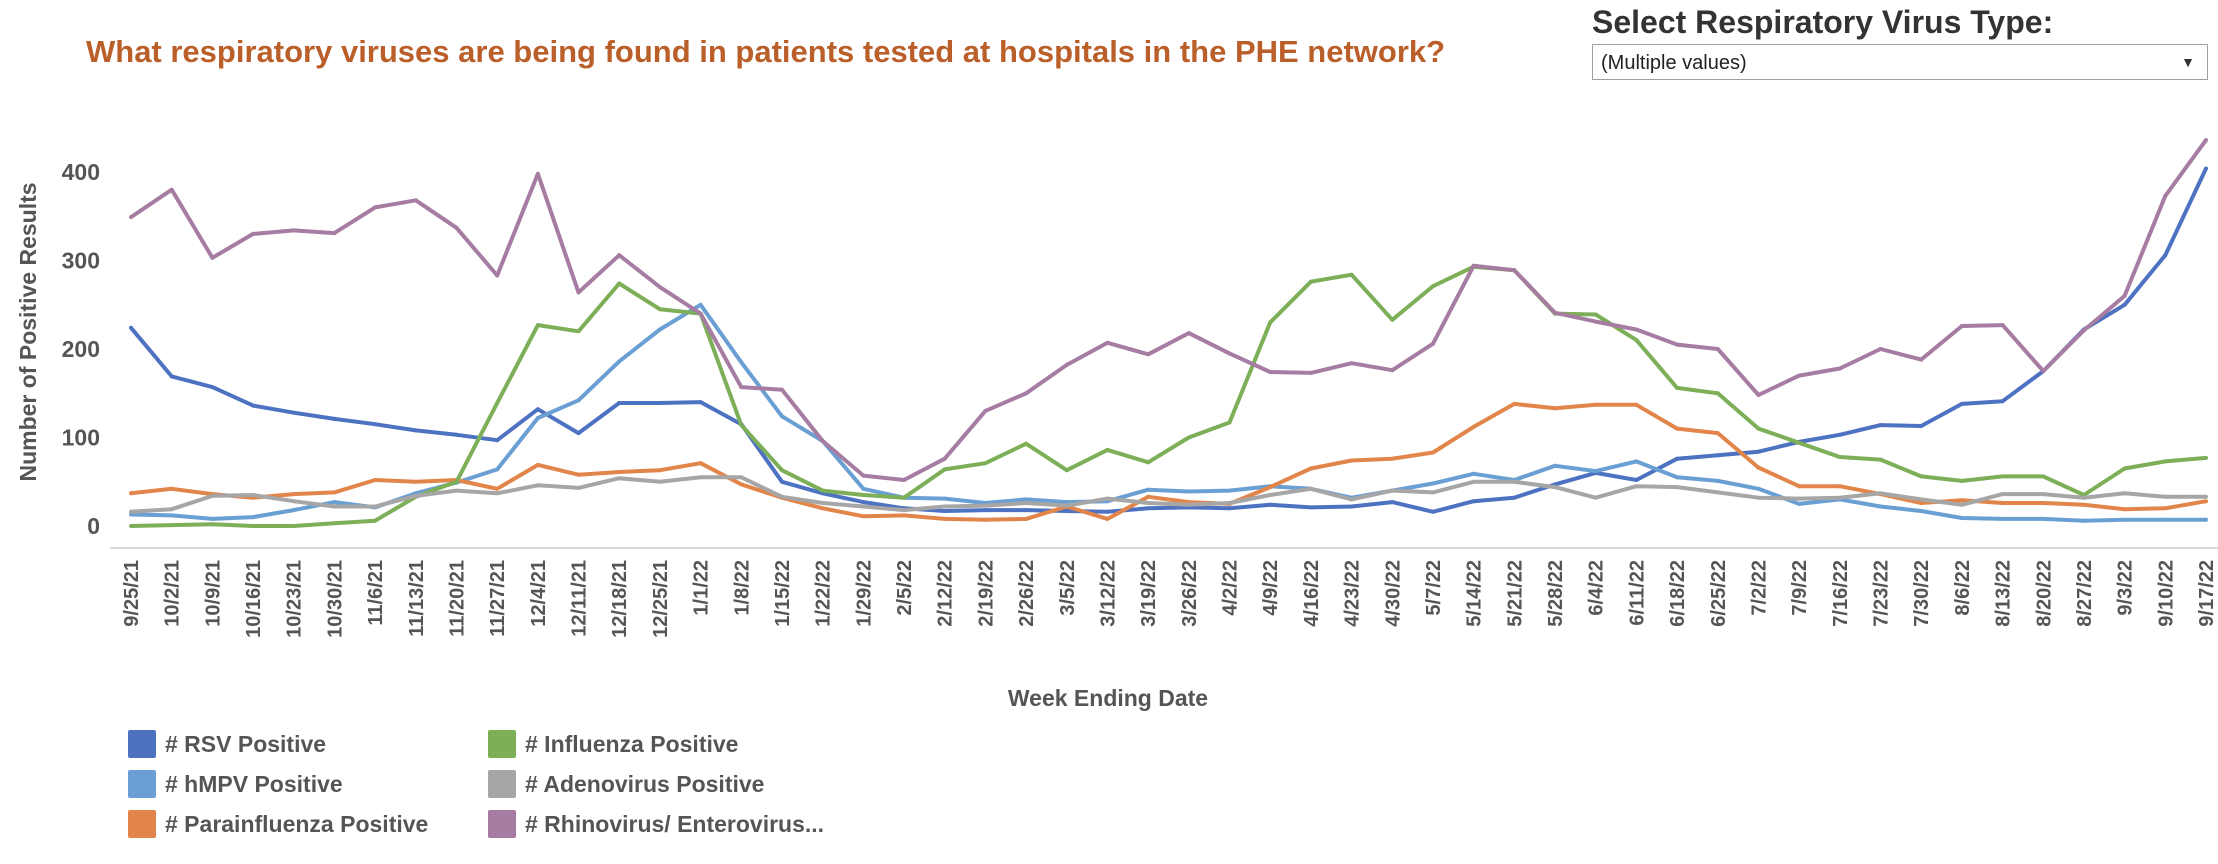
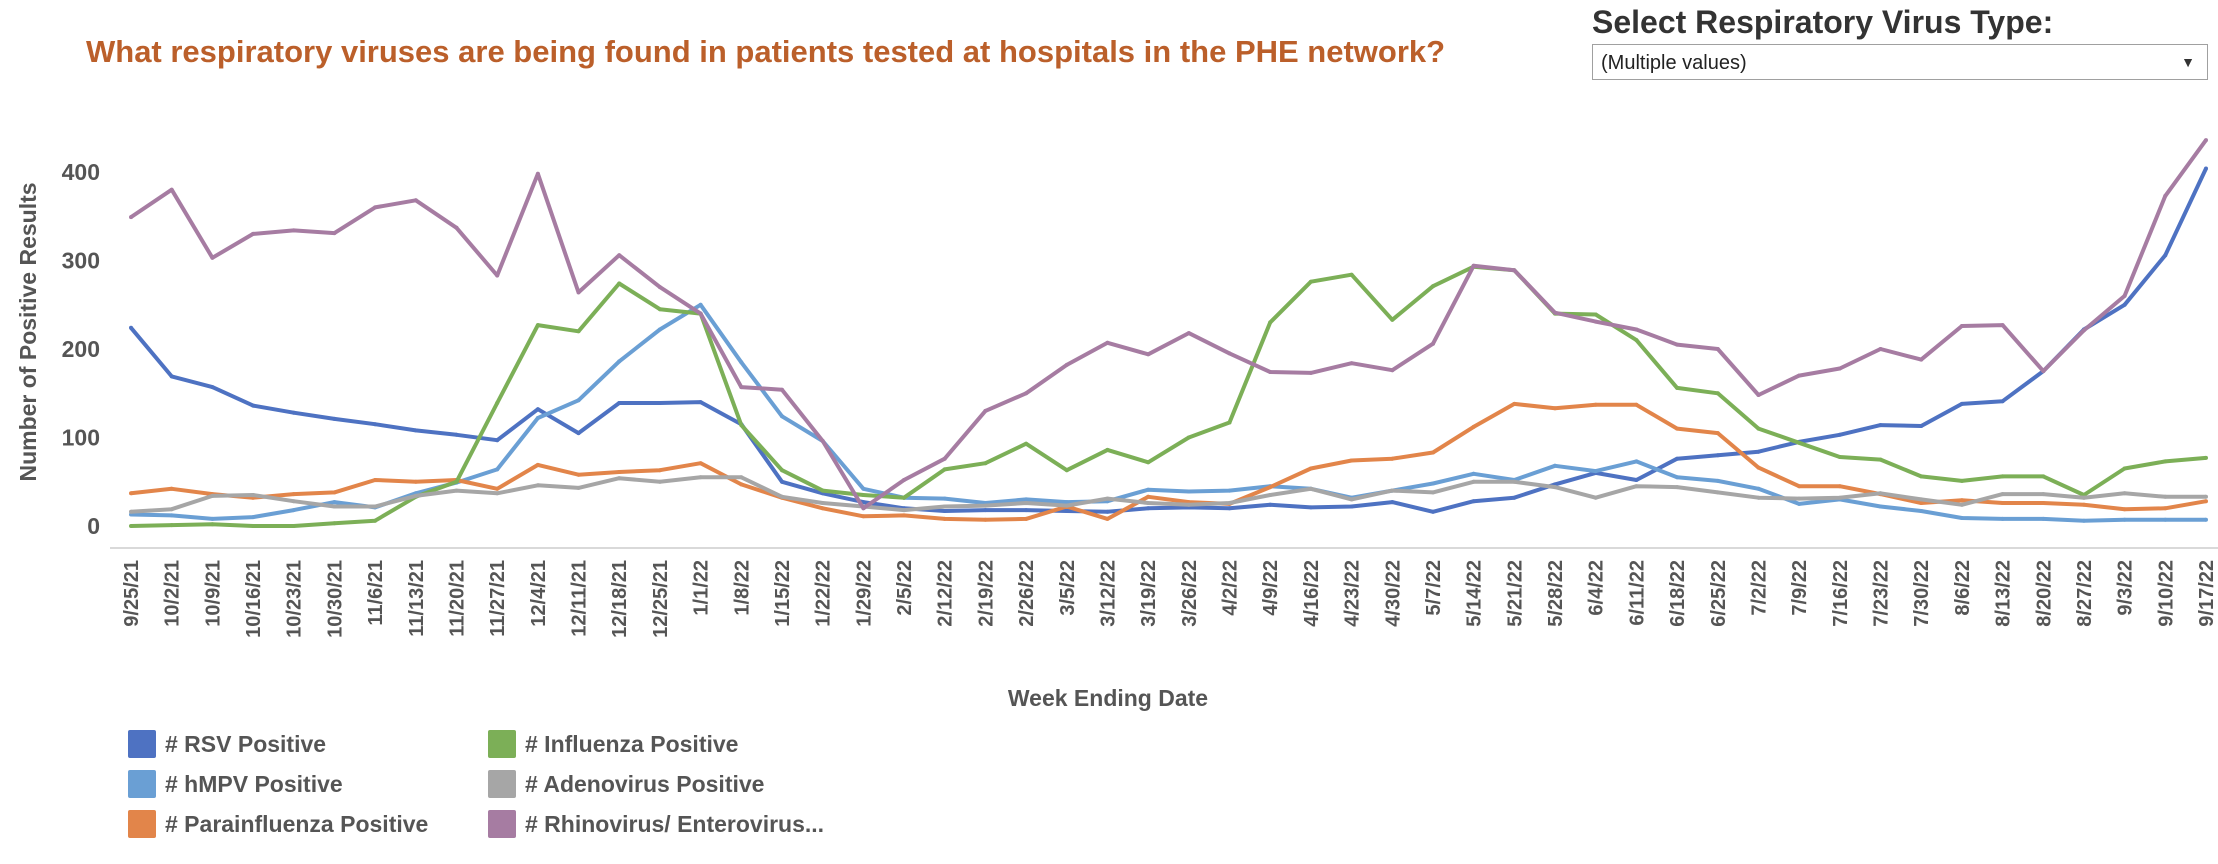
# Rhinovirus/ Enterovirus.../1/29/22: 60 -> 20
